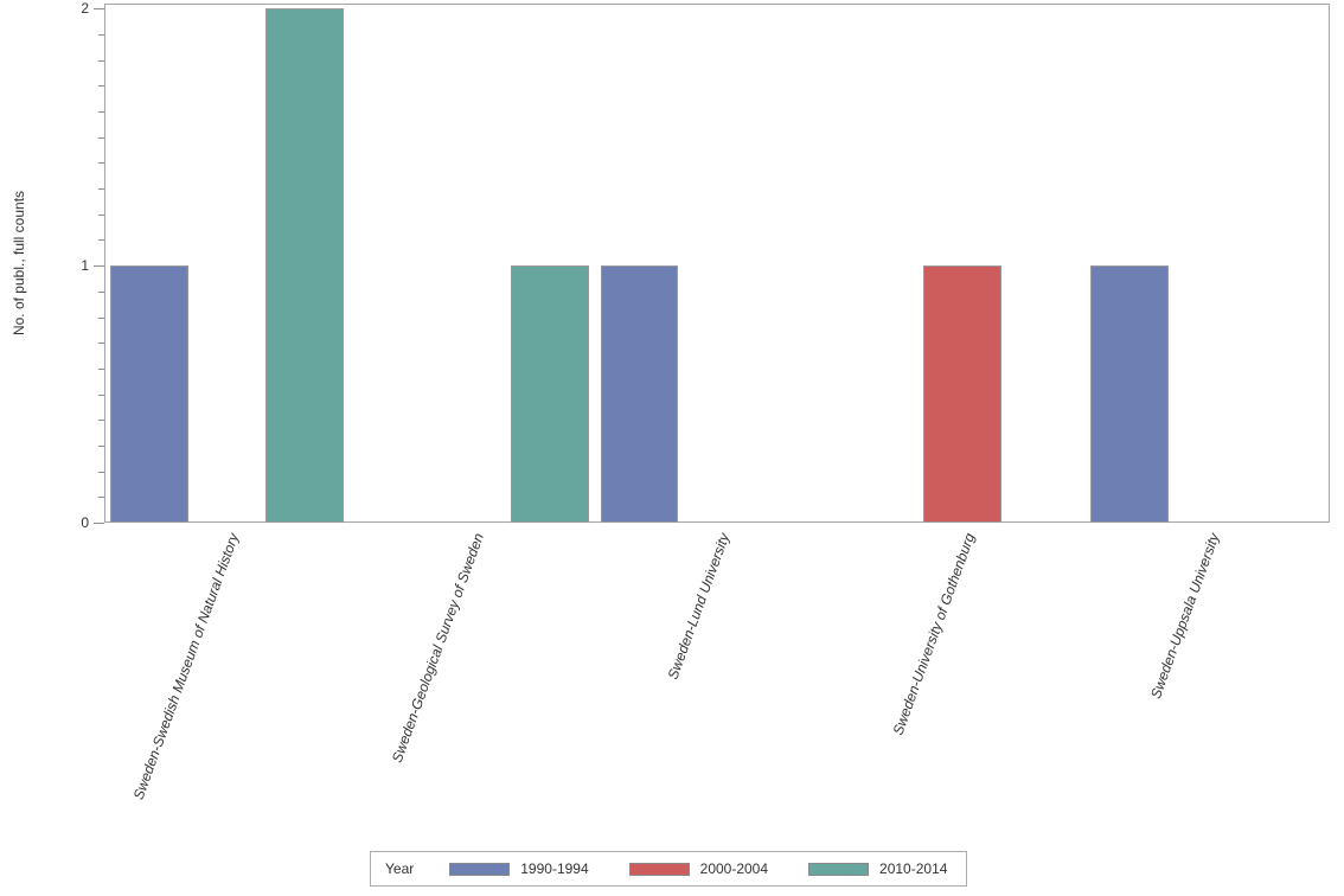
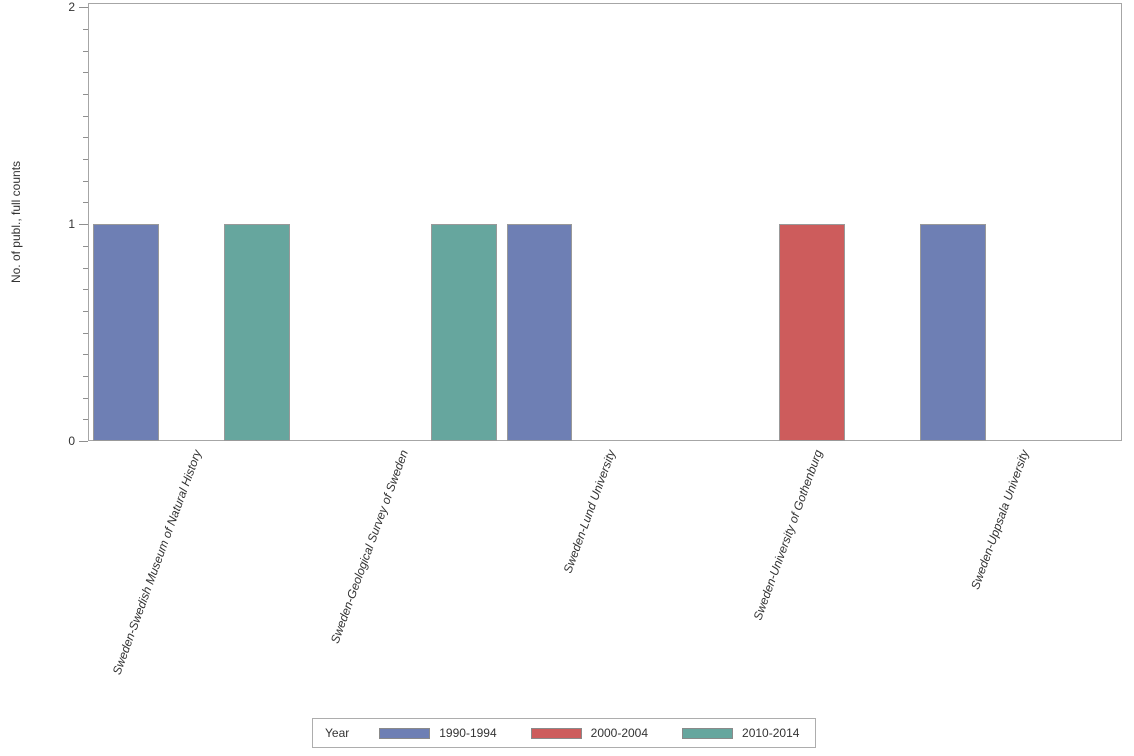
2010-2014/Sweden-Swedish Museum of Natural History: 2 -> 1
